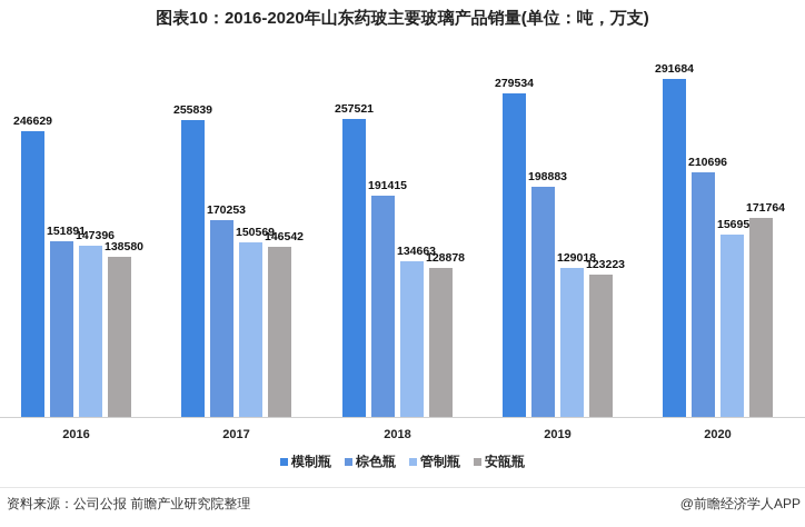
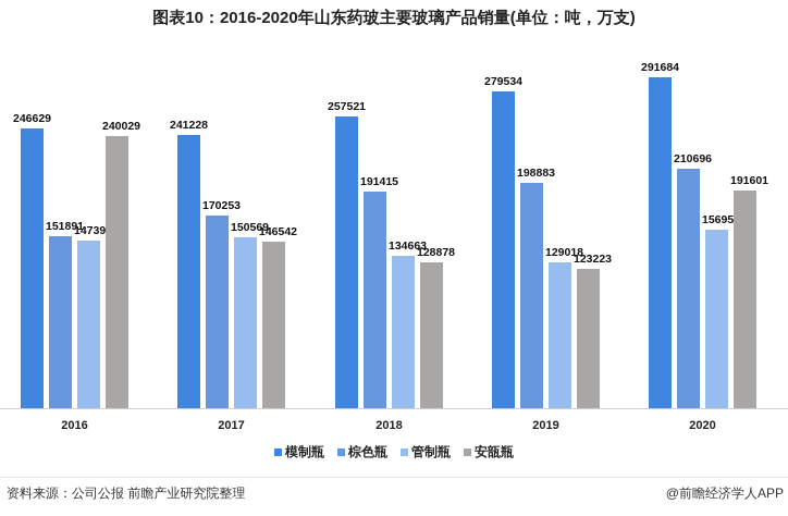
安瓿瓶/2016: 138580 -> 240029
模制瓶/2017: 255839 -> 241228
安瓿瓶/2020: 171764 -> 191601
